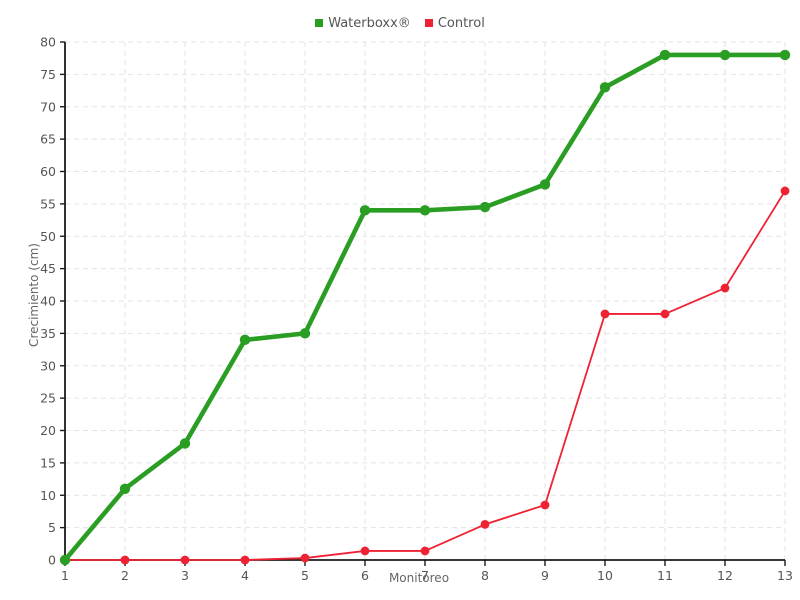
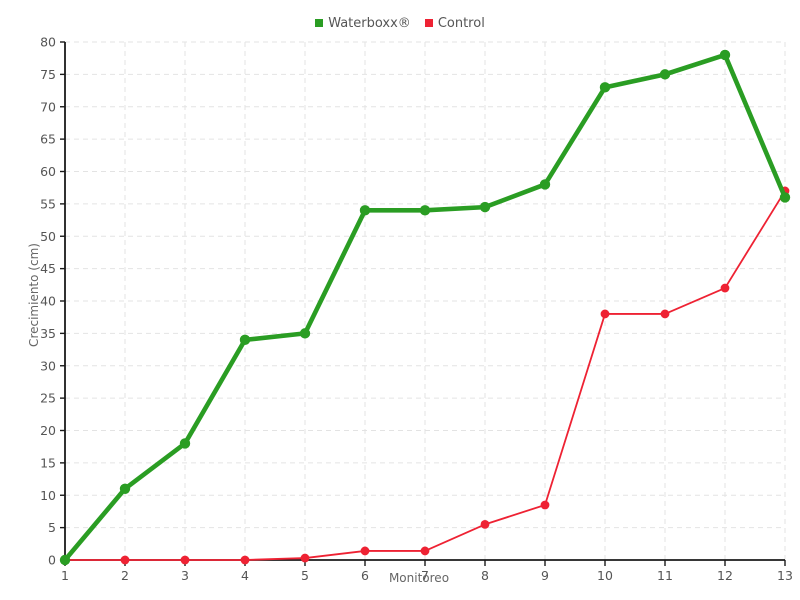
Waterboxx®/11: 78 -> 75
Waterboxx®/13: 78 -> 56
